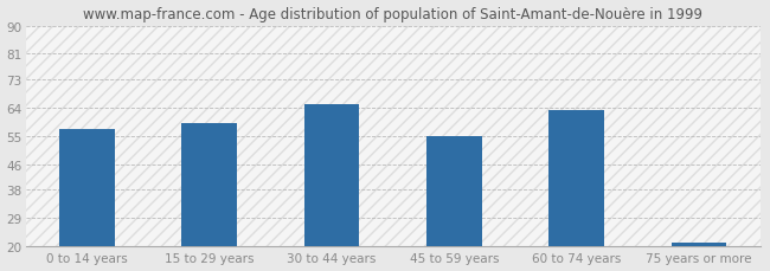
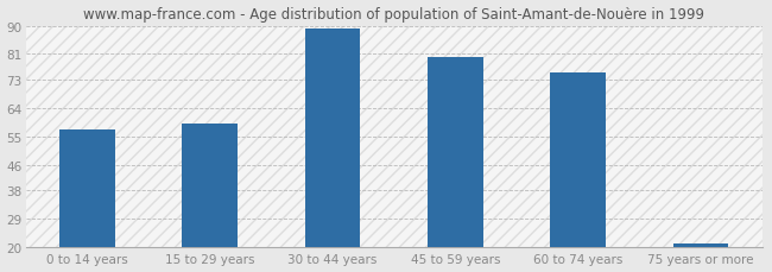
30 to 44 years: 65 -> 89
45 to 59 years: 55 -> 80
60 to 74 years: 63 -> 75
